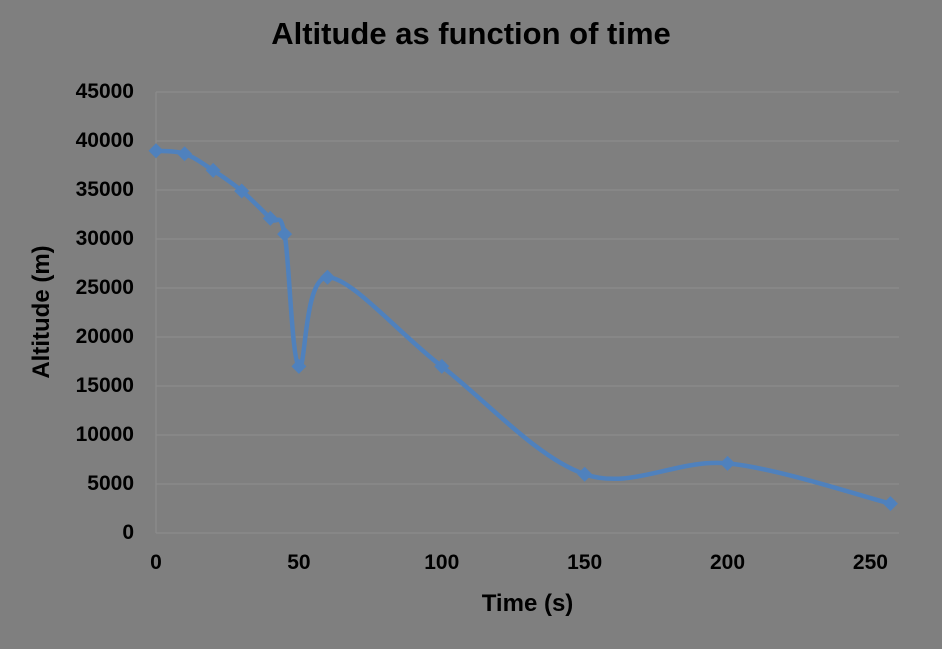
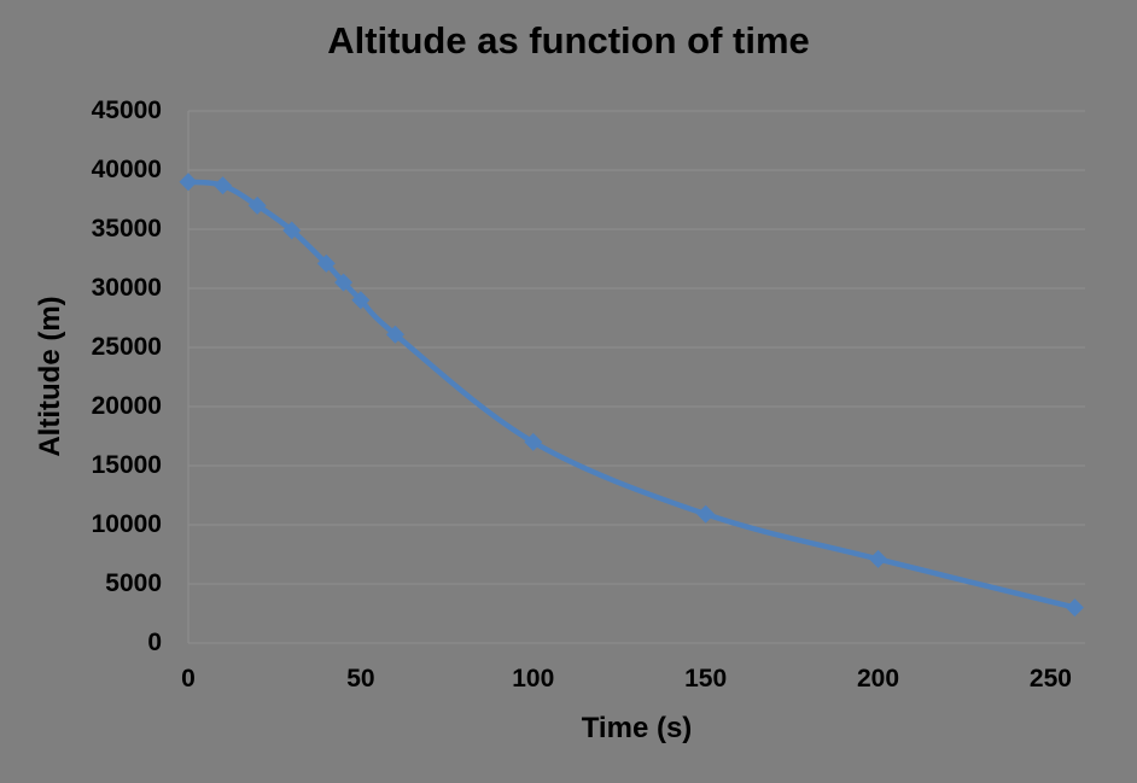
50: 17000 -> 29000
150: 6000 -> 11000
